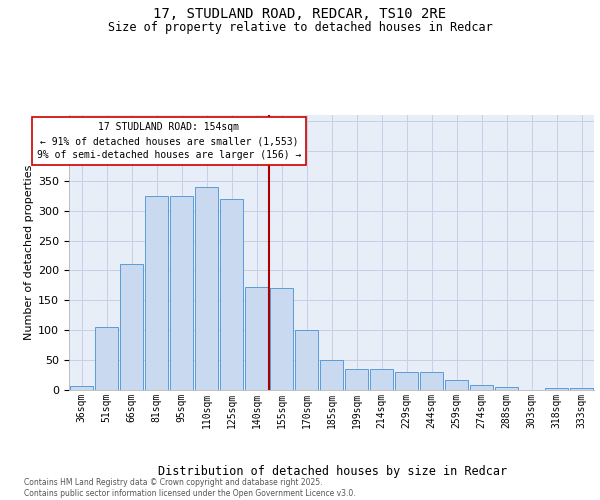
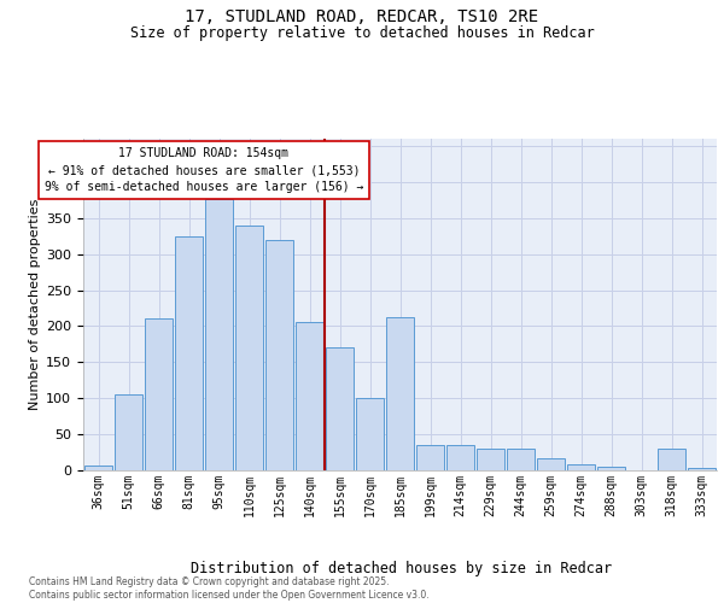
95sqm: 325 -> 376
140sqm: 172 -> 206
185sqm: 50 -> 212
318sqm: 3 -> 30
